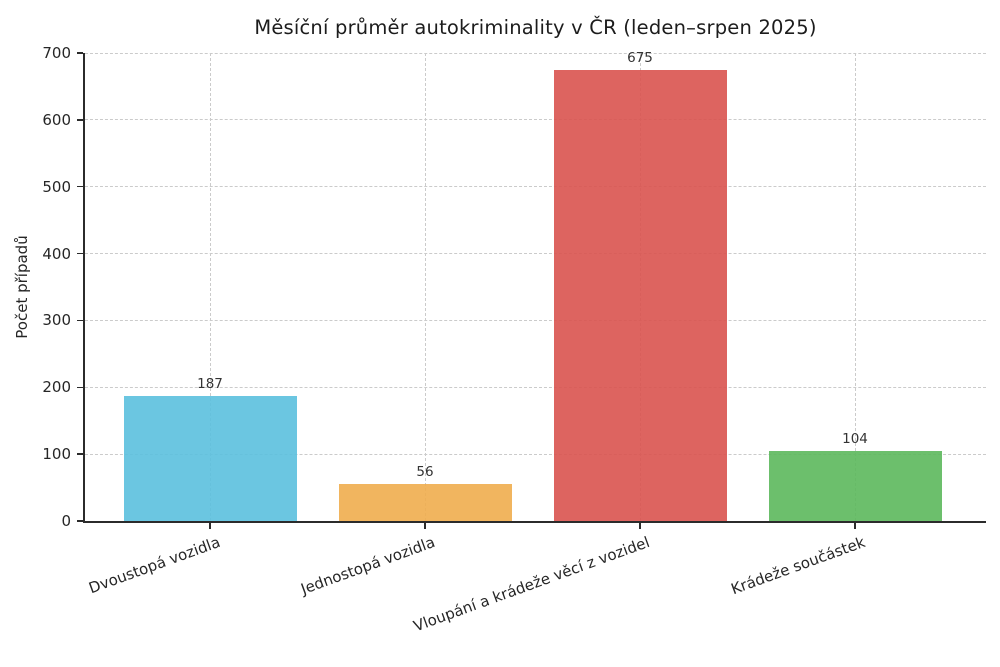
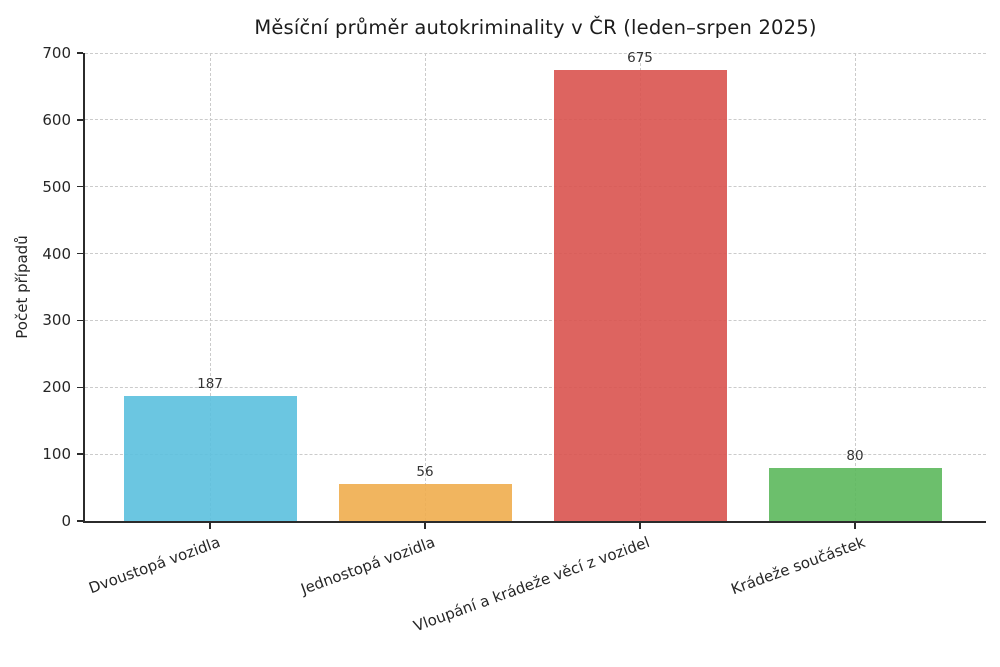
Krádeže součástek: 104 -> 80
